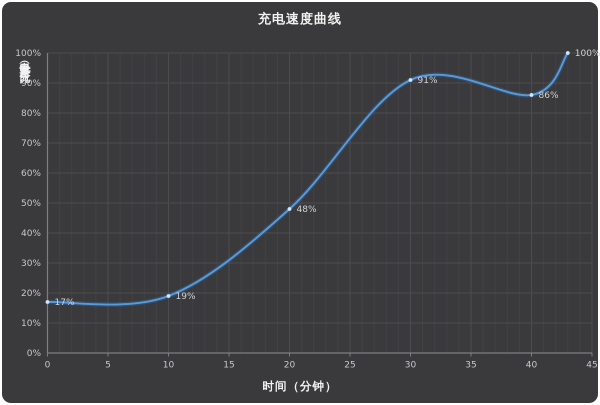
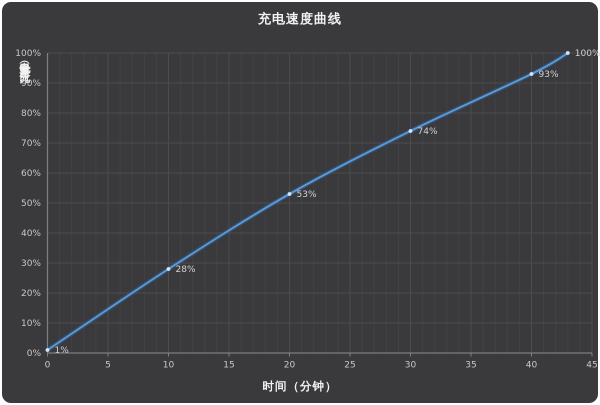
0: 17% -> 1%
10: 19% -> 28%
20: 48% -> 53%
30: 91% -> 74%
40: 86% -> 93%
